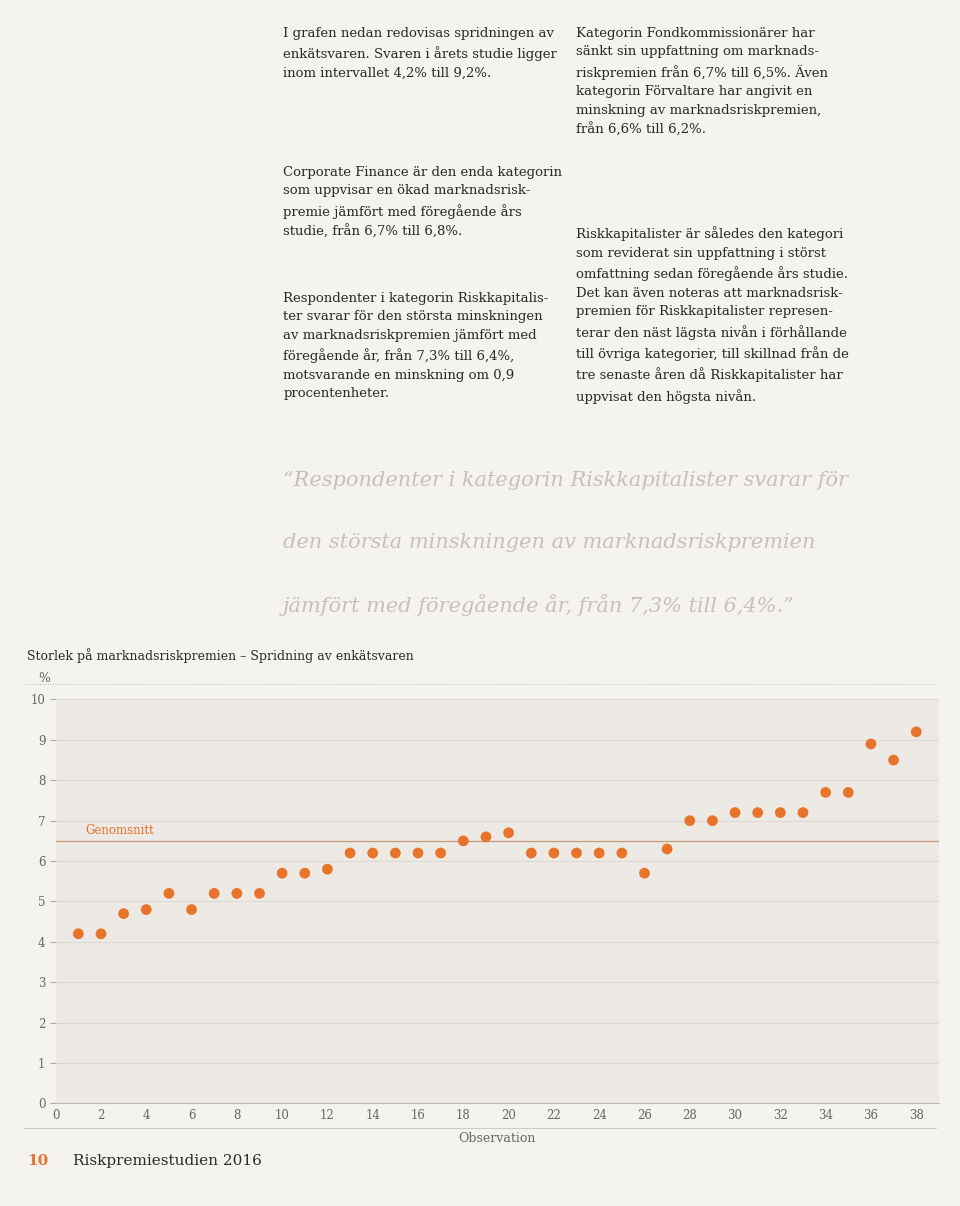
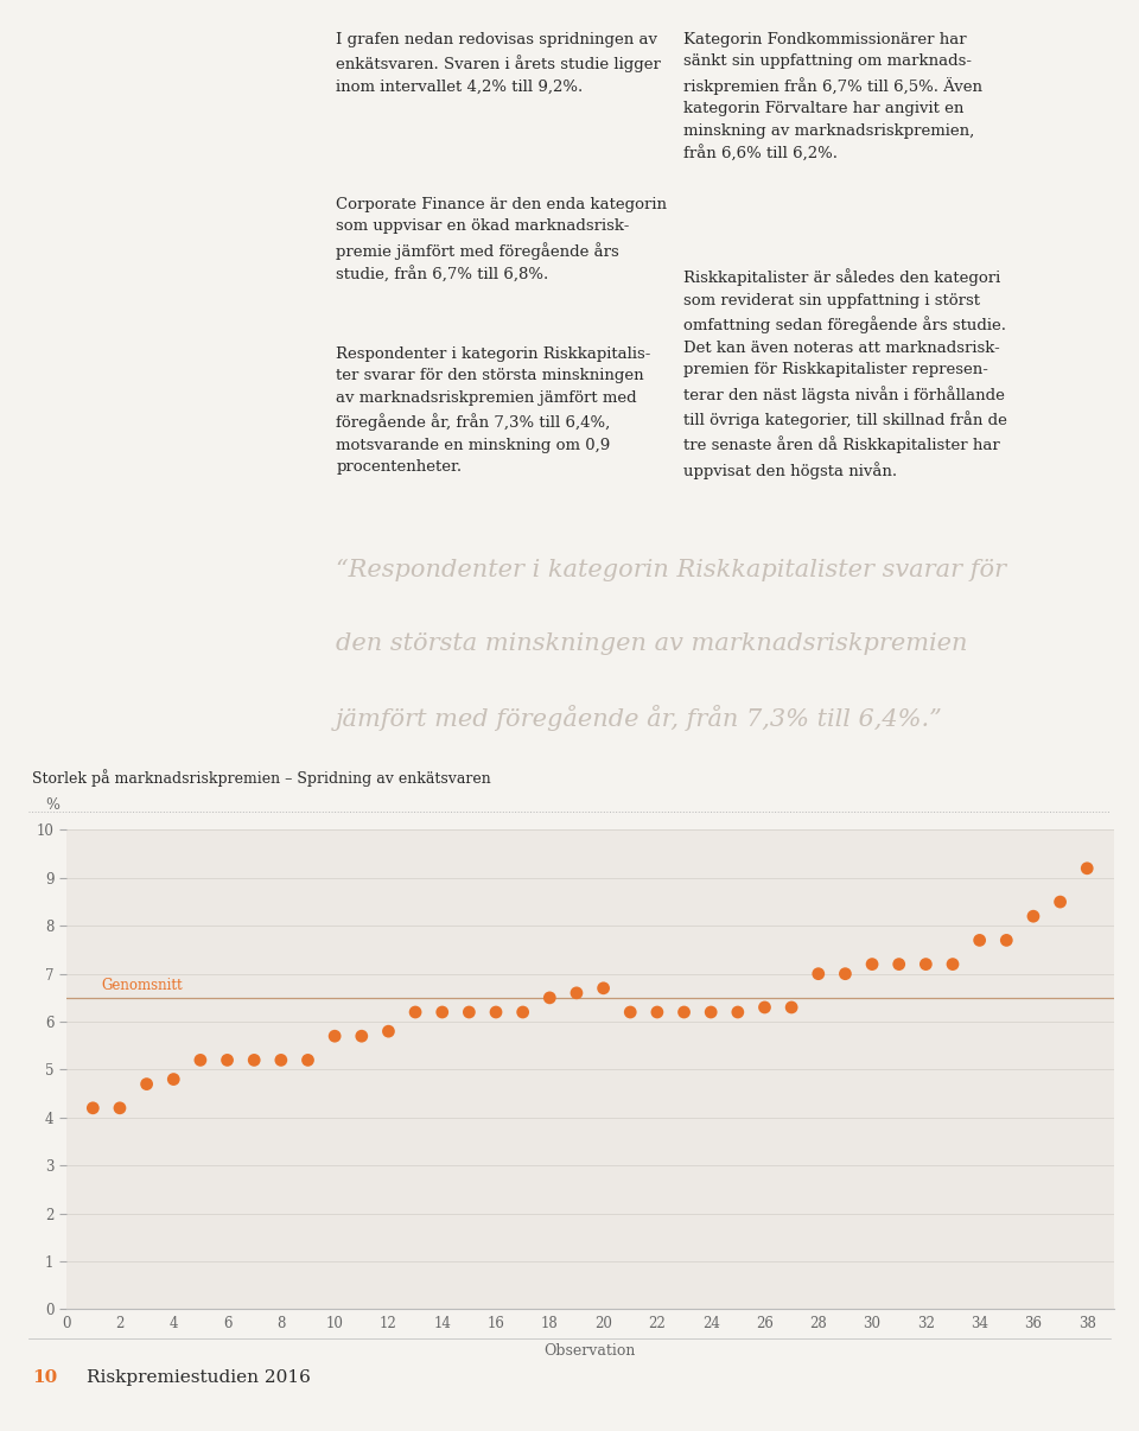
6: 4.8 -> 5.2
26: 5.7 -> 6.3
36: 8.9 -> 8.2
